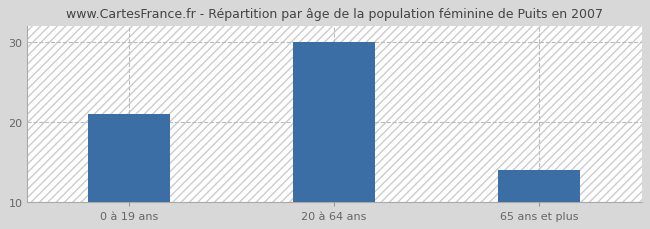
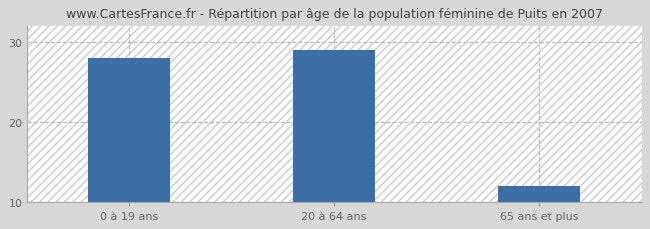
0 à 19 ans: 21 -> 28
20 à 64 ans: 30 -> 29
65 ans et plus: 14 -> 12
